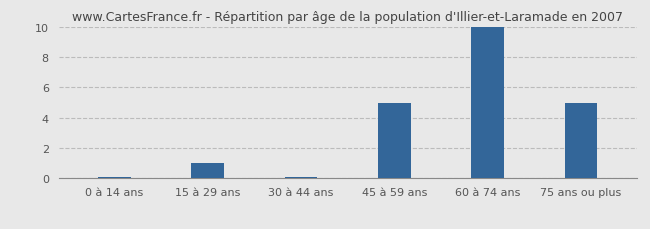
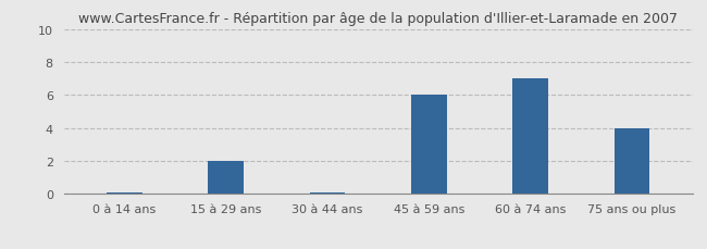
15 à 29 ans: 1.0 -> 2.0
45 à 59 ans: 5.0 -> 6.0
60 à 74 ans: 10.0 -> 7.0
75 ans ou plus: 5.0 -> 4.0
